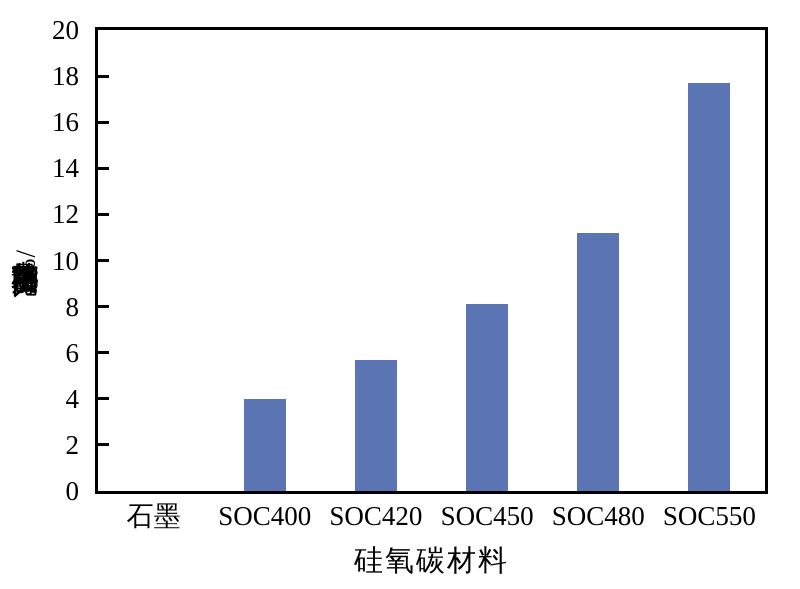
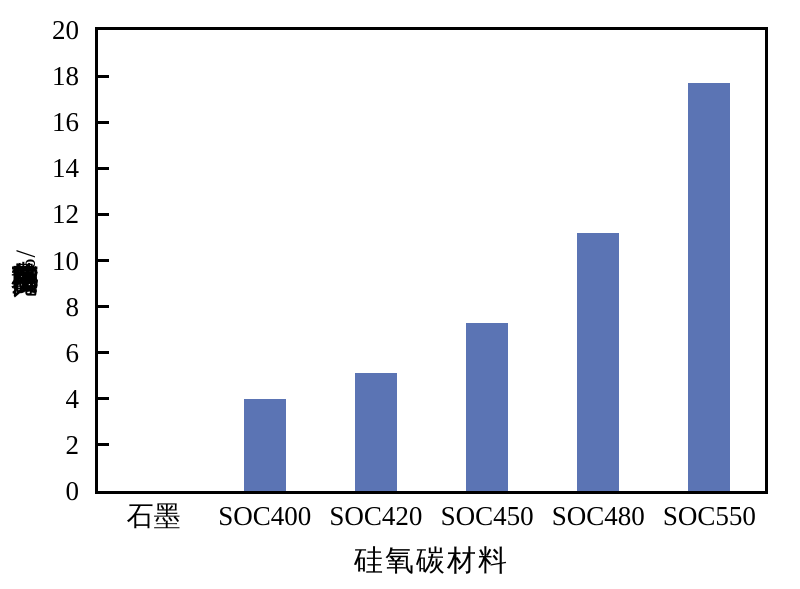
SOC420: 5.7 -> 5.1
SOC450: 8.1 -> 7.3
